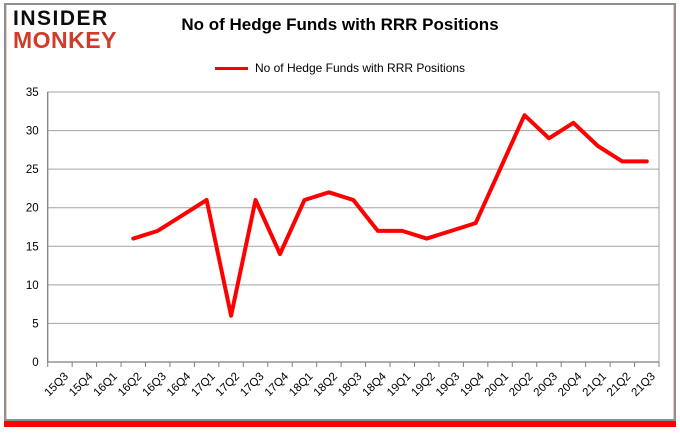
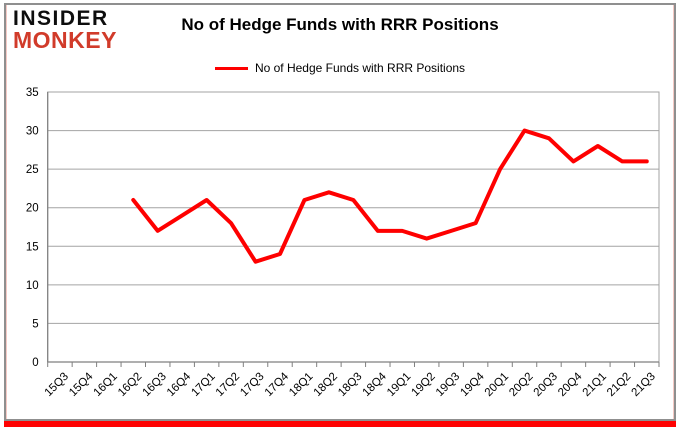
16Q2: 16 -> 21
17Q2: 6 -> 18
17Q3: 21 -> 13
20Q2: 32 -> 30
20Q4: 31 -> 26
